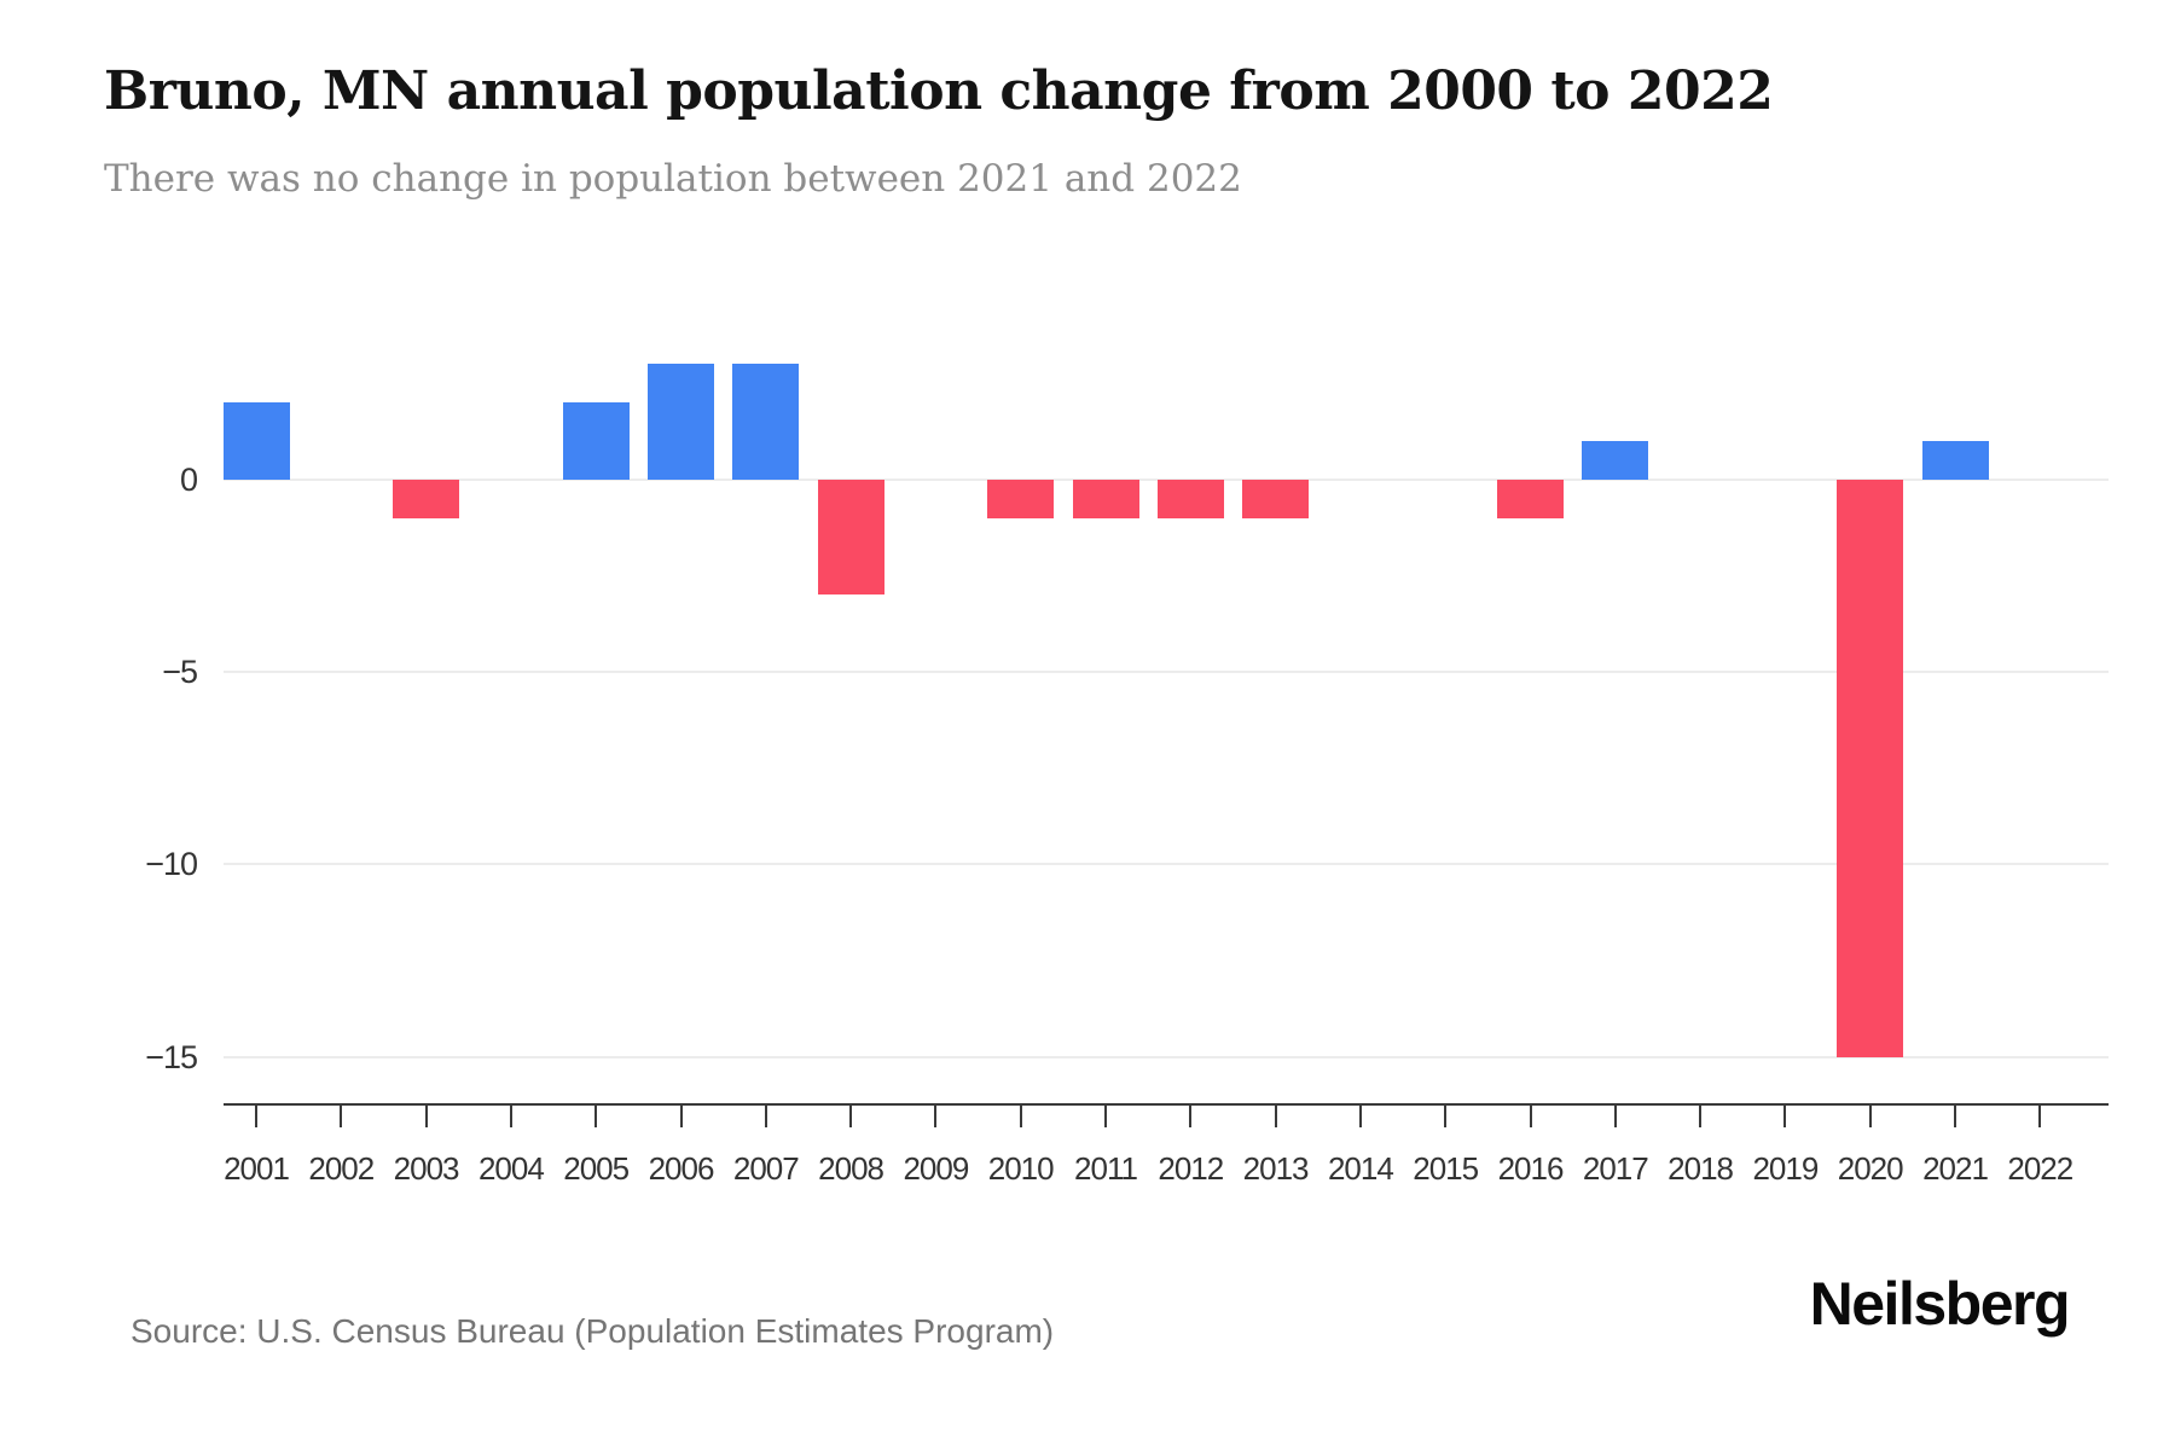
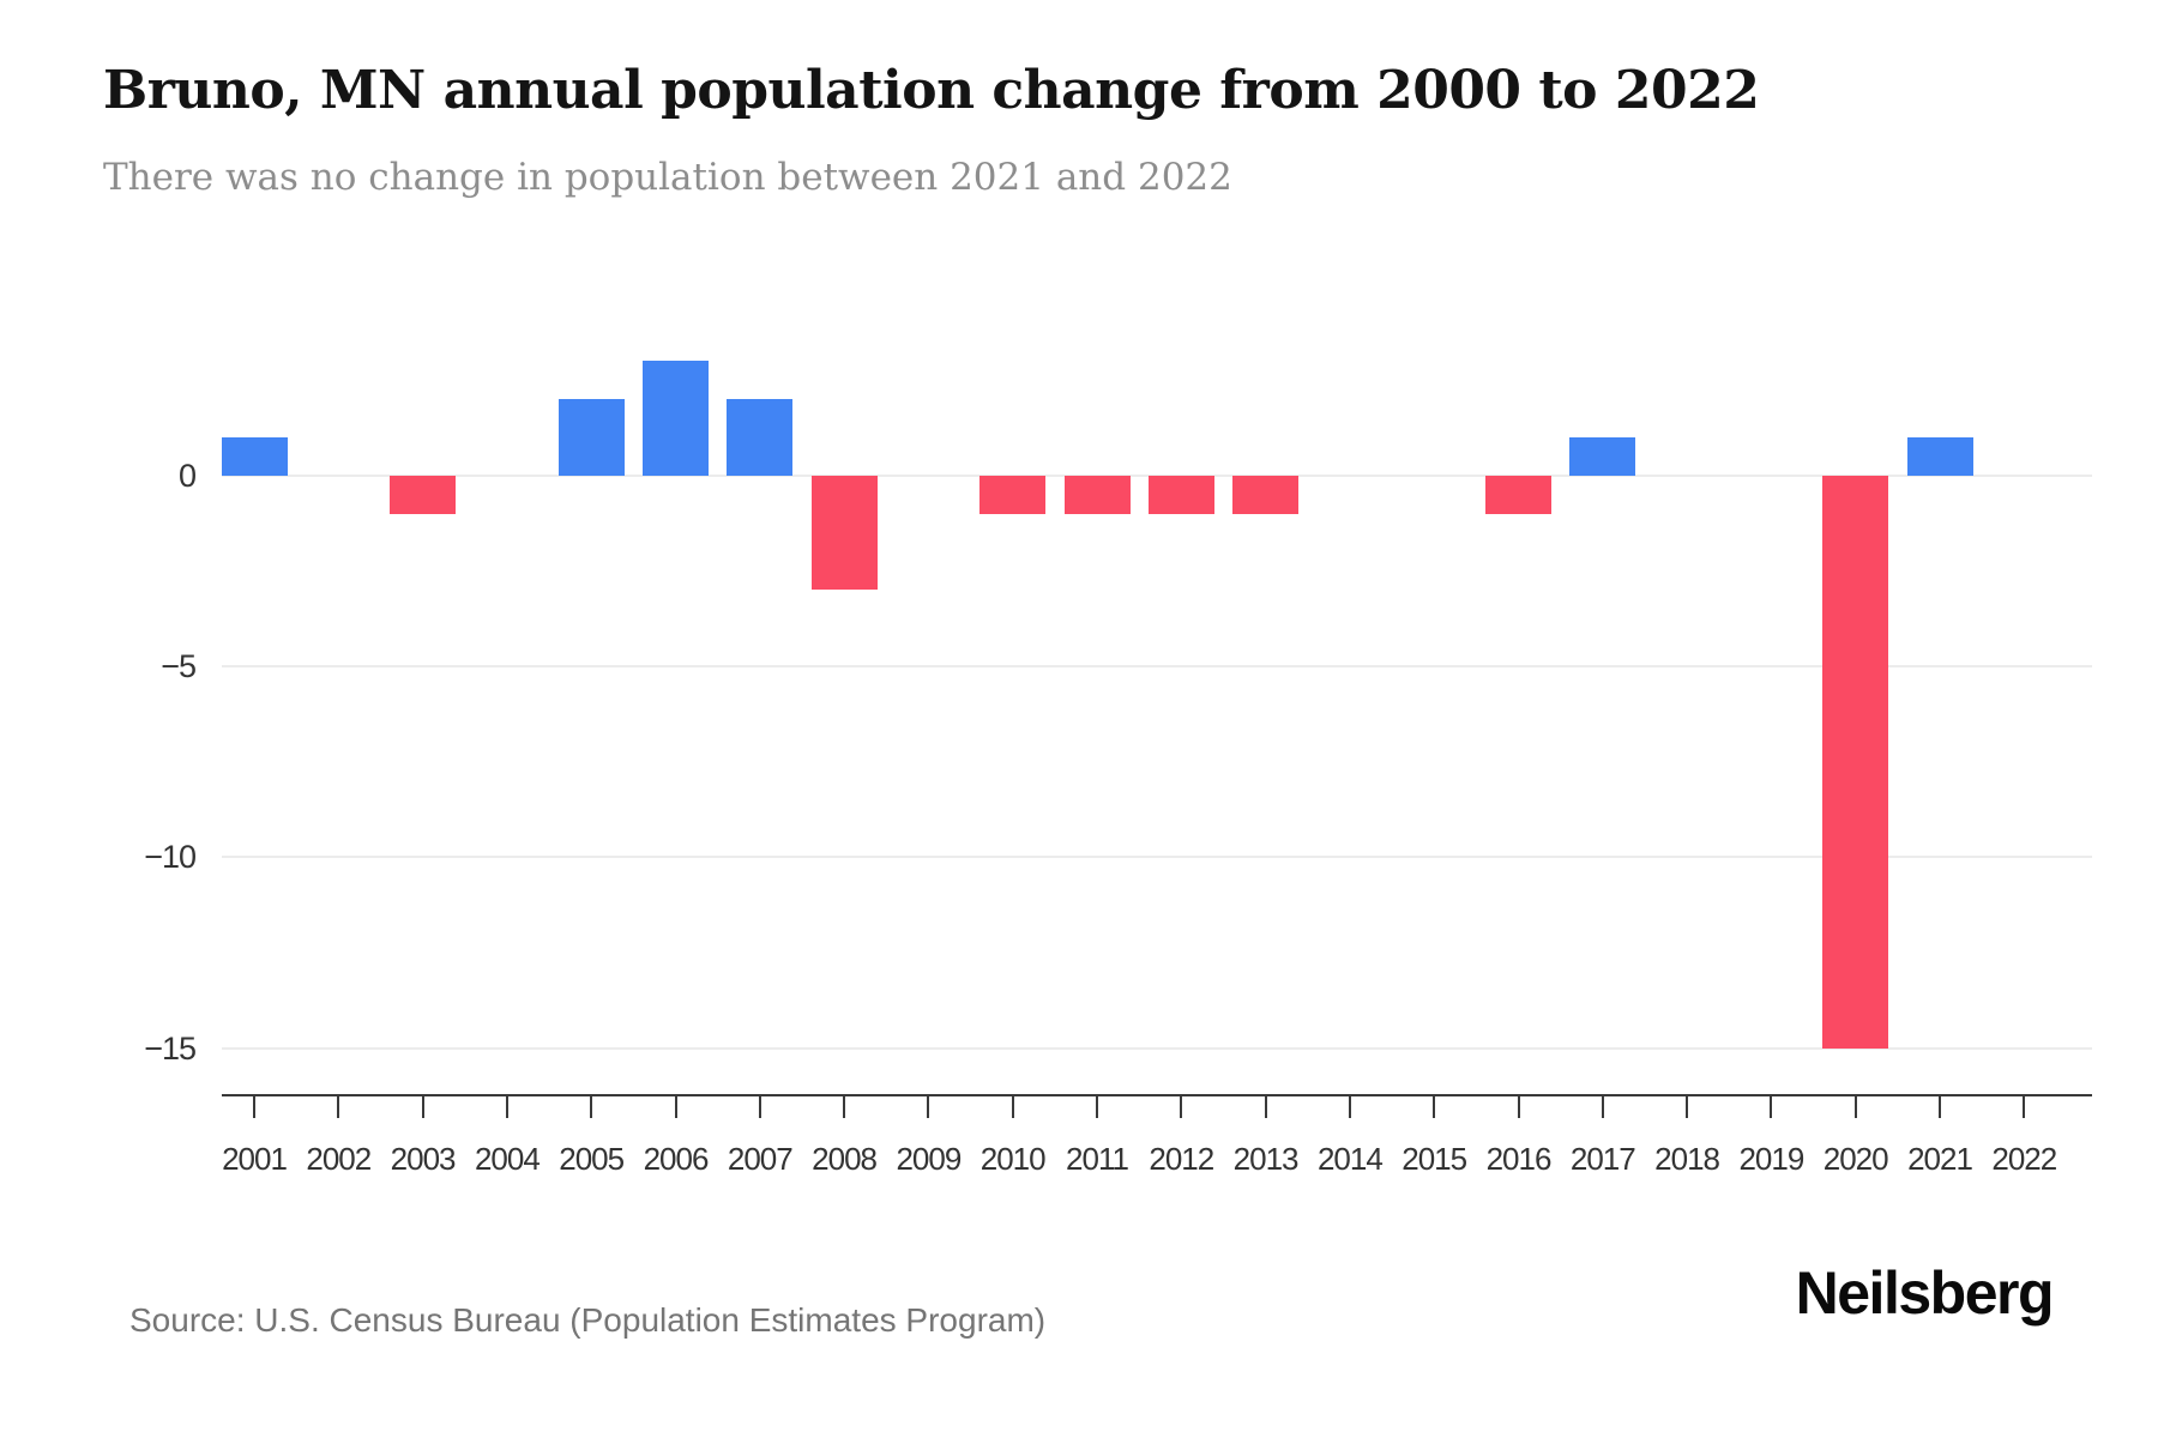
2001: 2 -> 1
2007: 3 -> 2
